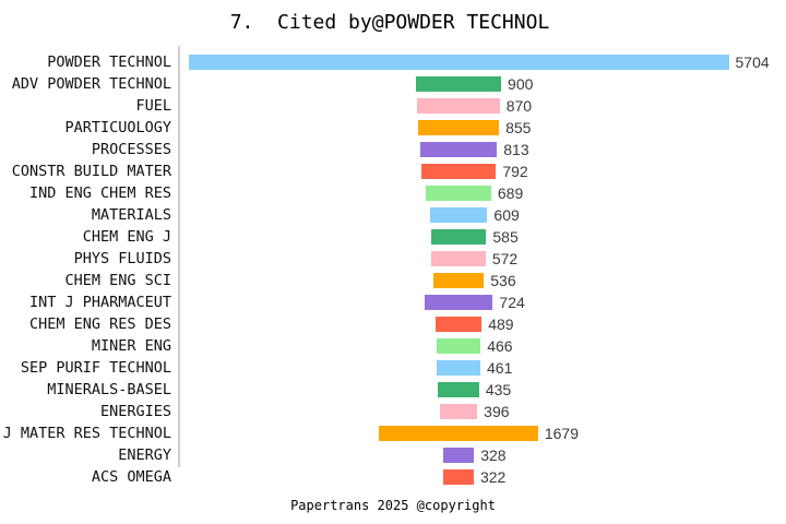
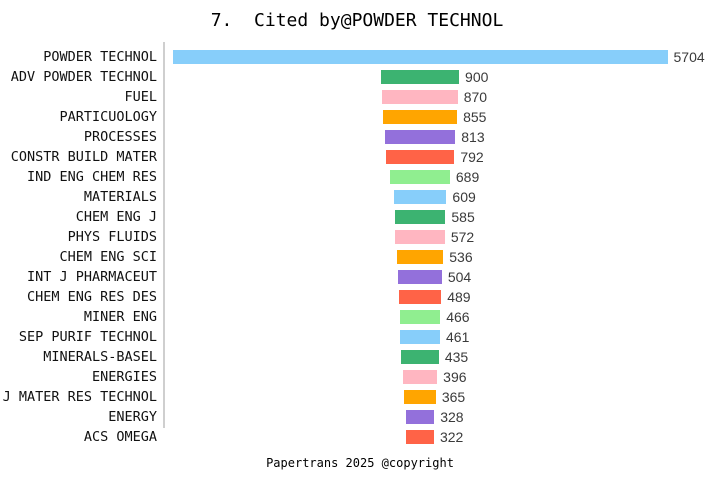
INT J PHARMACEUT: 724 -> 504
J MATER RES TECHNOL: 1679 -> 365
